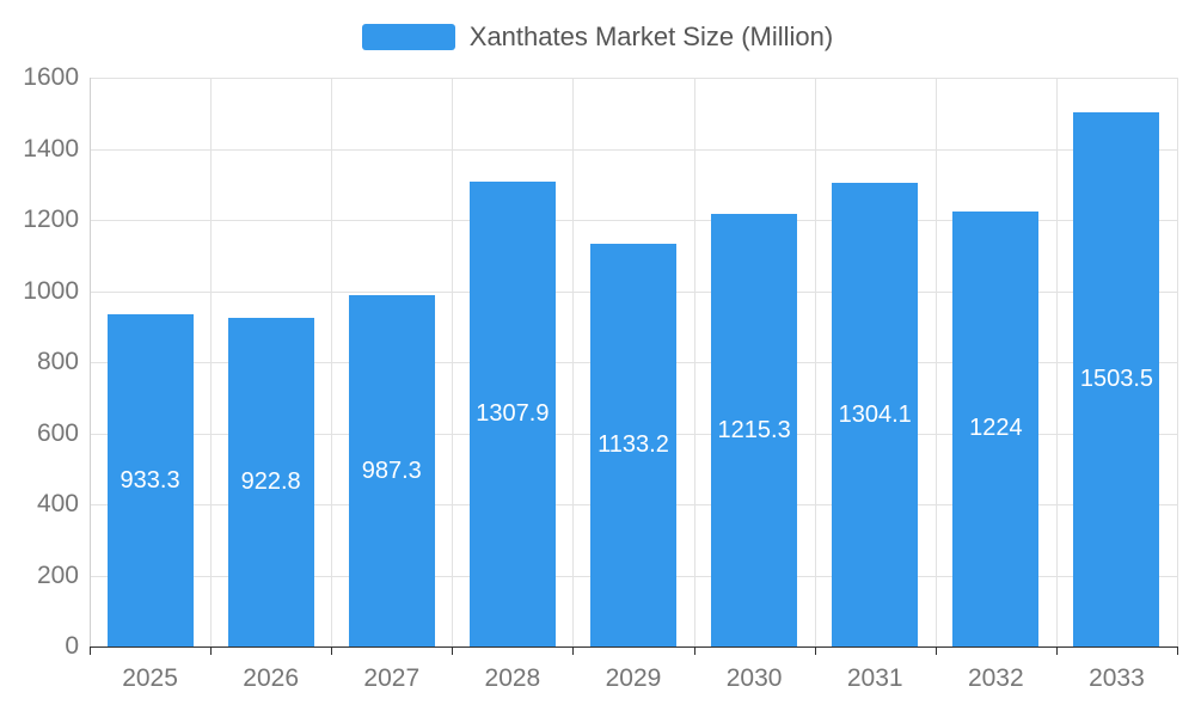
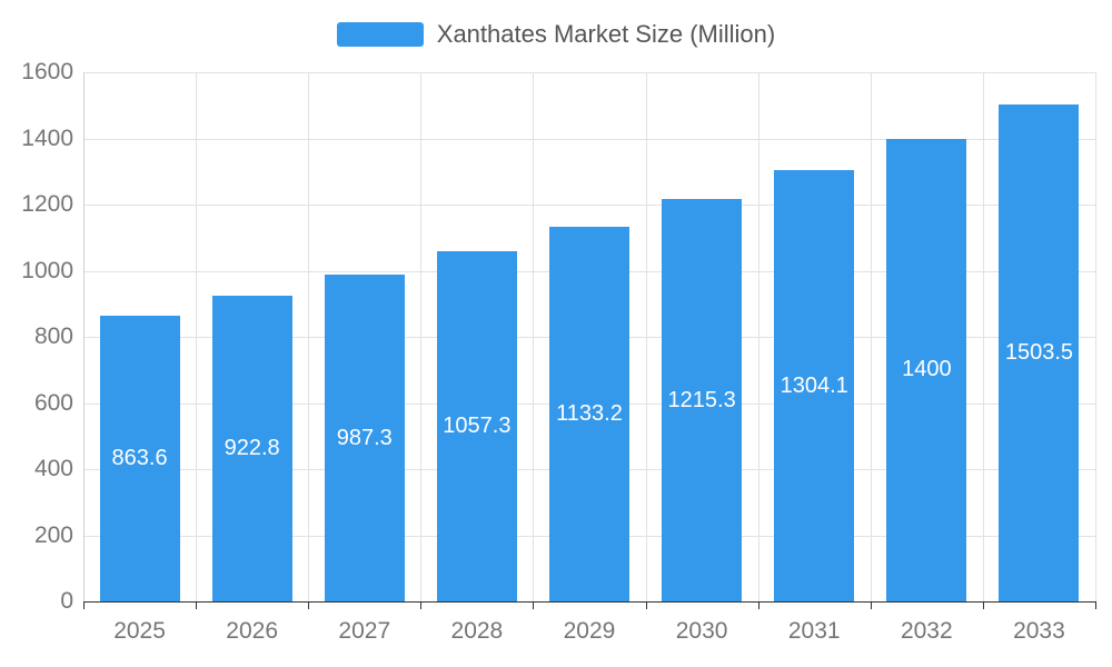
2025: 933.3 -> 863.6
2028: 1307.9 -> 1057.3
2032: 1224 -> 1400
